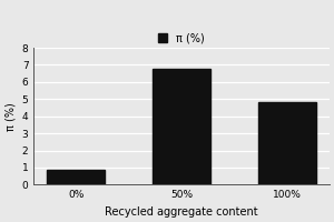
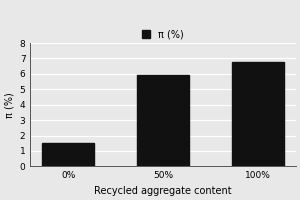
0%: 0.9 -> 1.6
50%: 6.8 -> 5.9
100%: 4.8 -> 6.8
